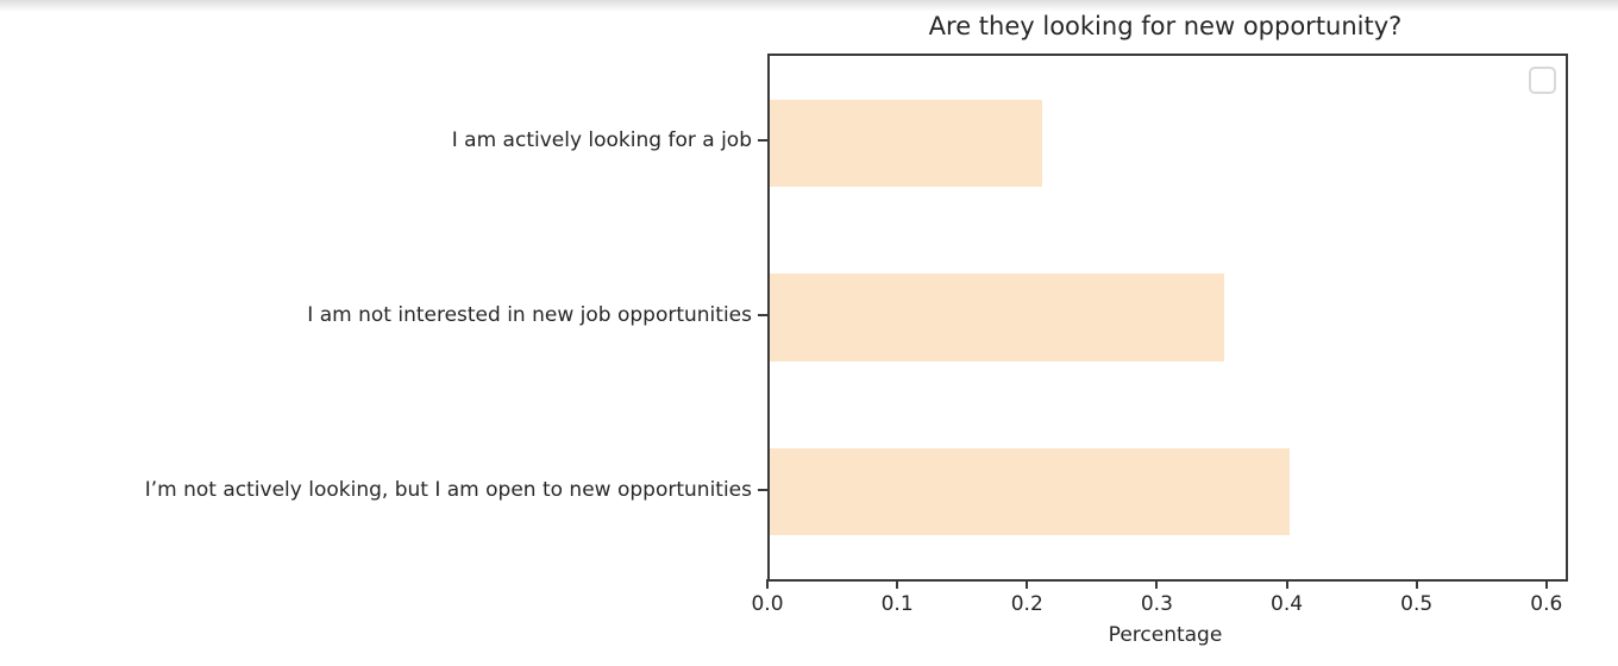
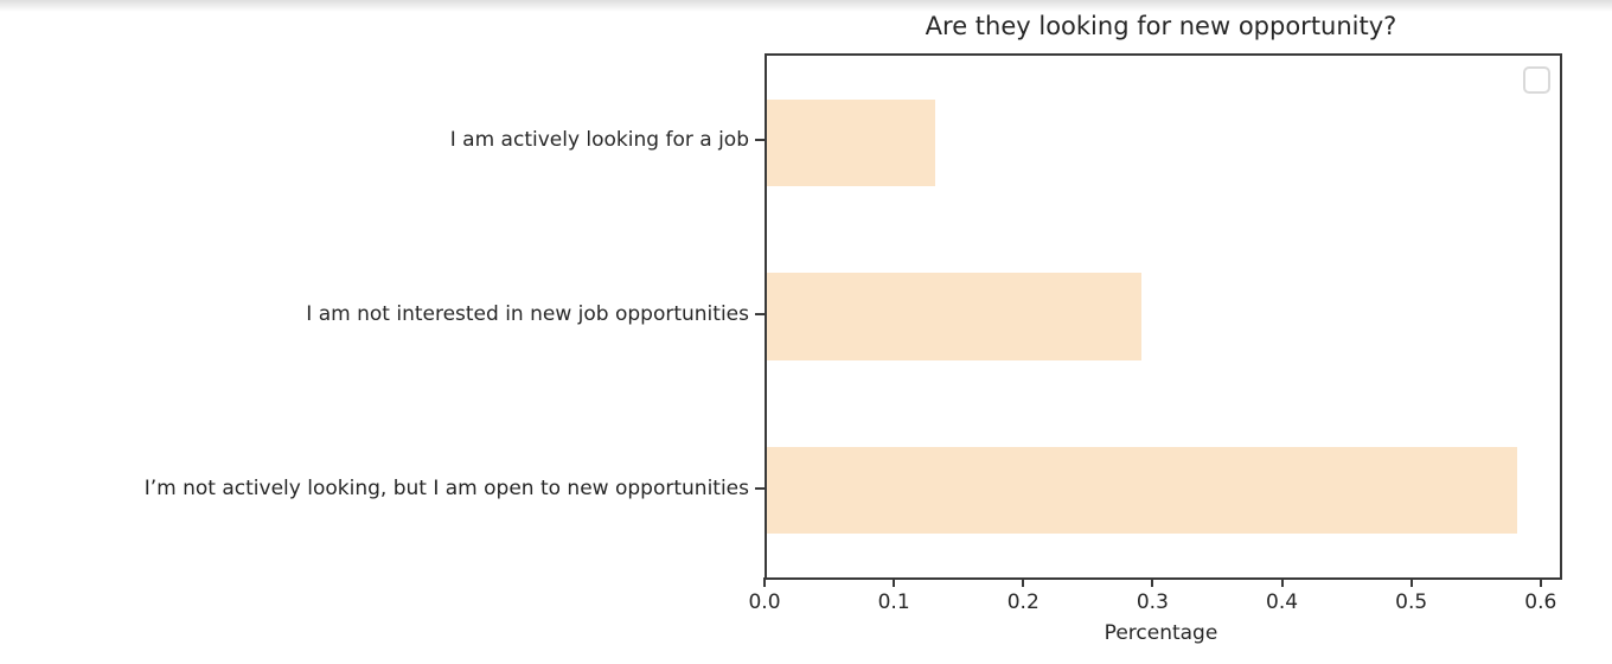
I am actively looking for a job: 0.21 -> 0.13
I am not interested in new job opportunities: 0.35 -> 0.29
I’m not actively looking, but I am open to new opportunities: 0.40 -> 0.58
